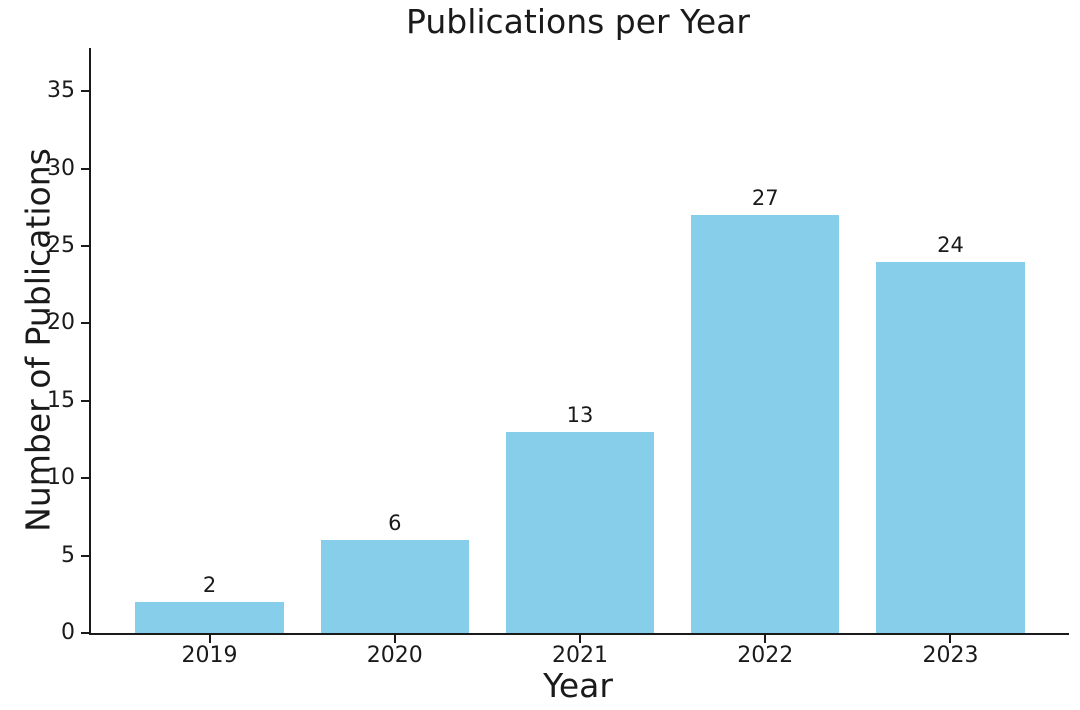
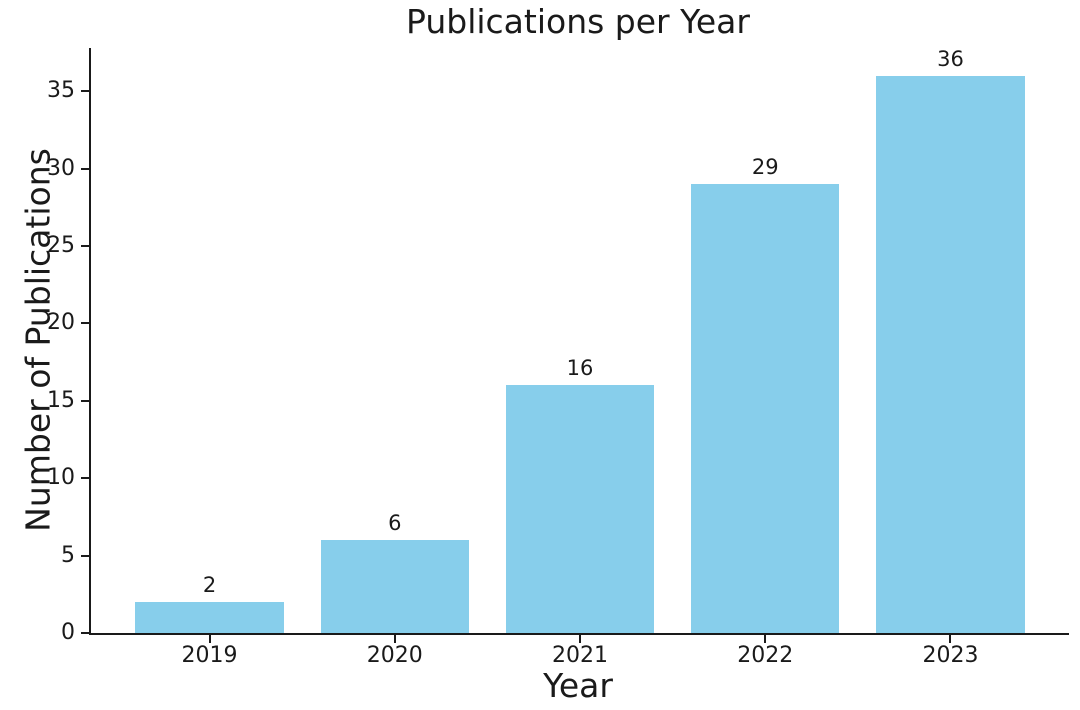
2021: 13 -> 16
2022: 27 -> 29
2023: 24 -> 36
